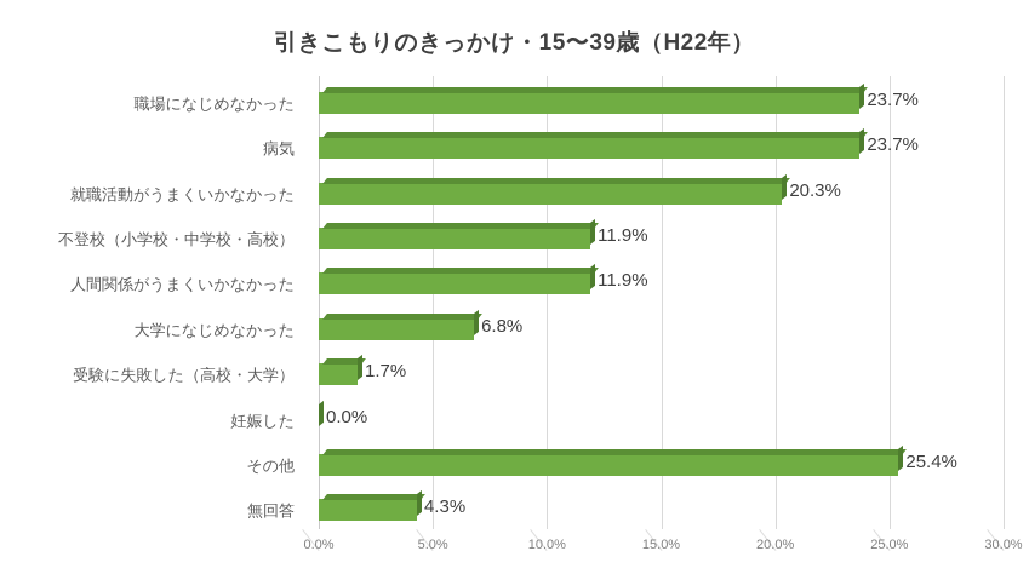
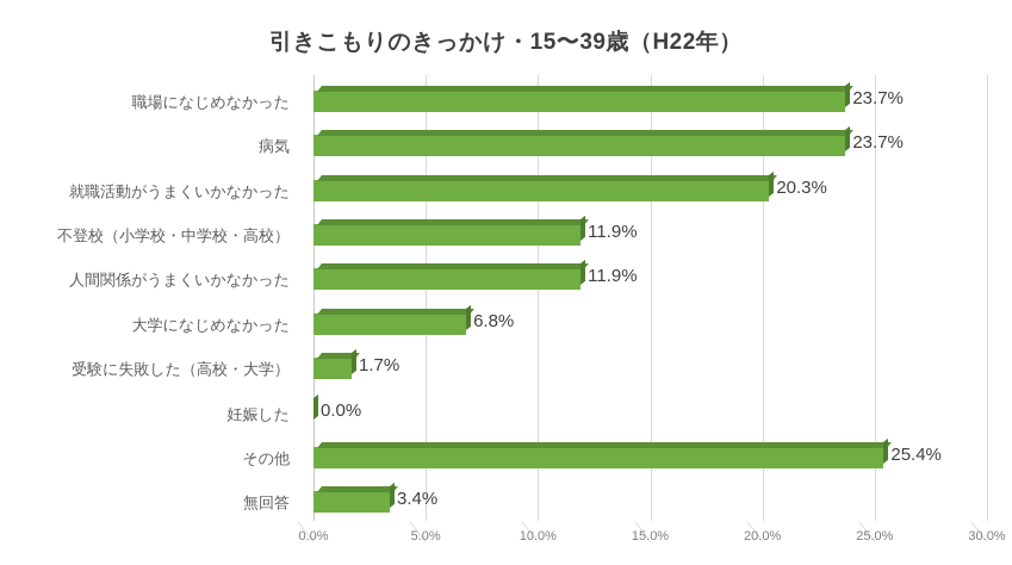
無回答: 4.3% -> 3.4%
